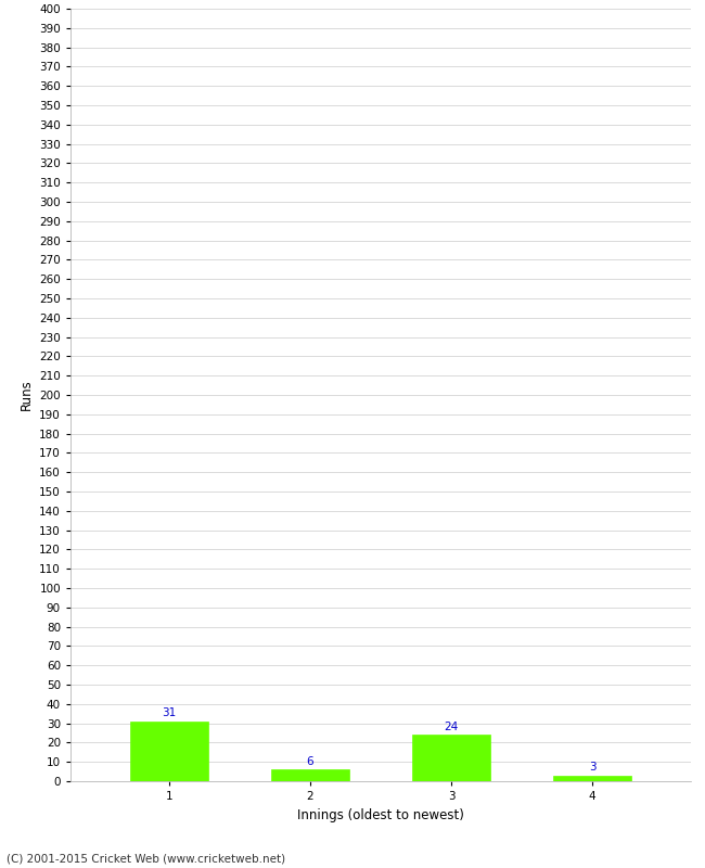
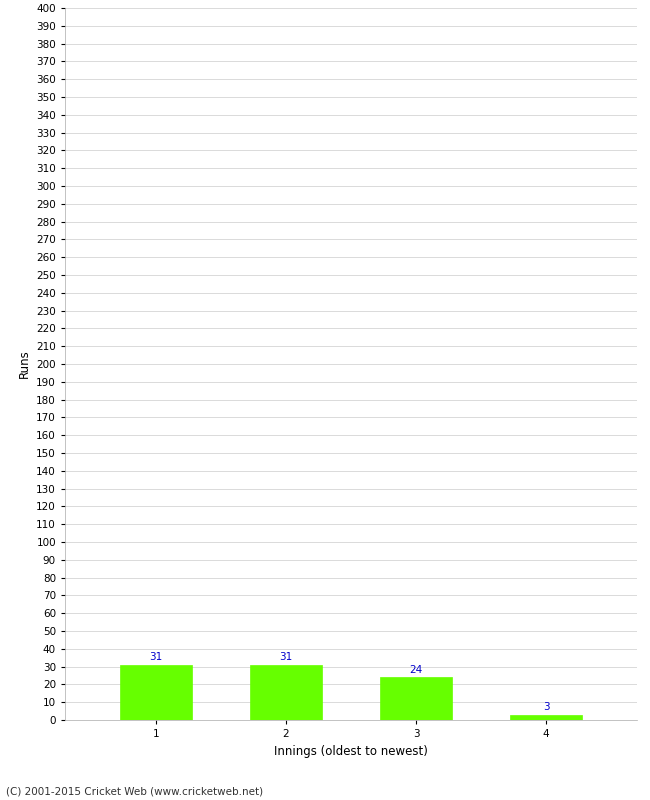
2: 6 -> 31
